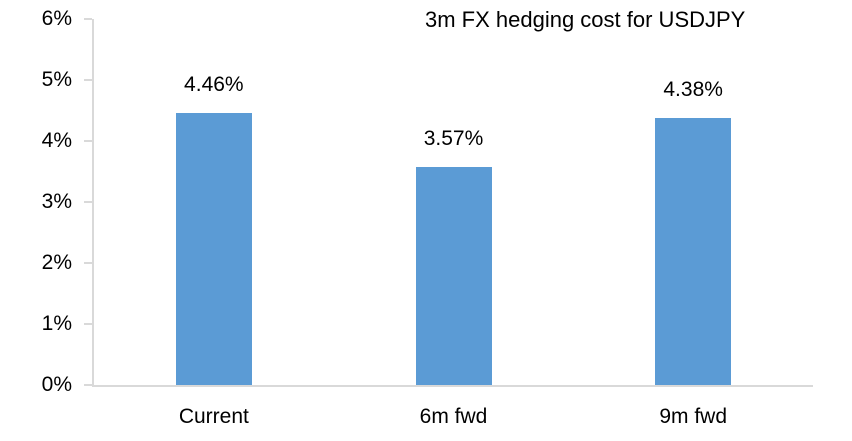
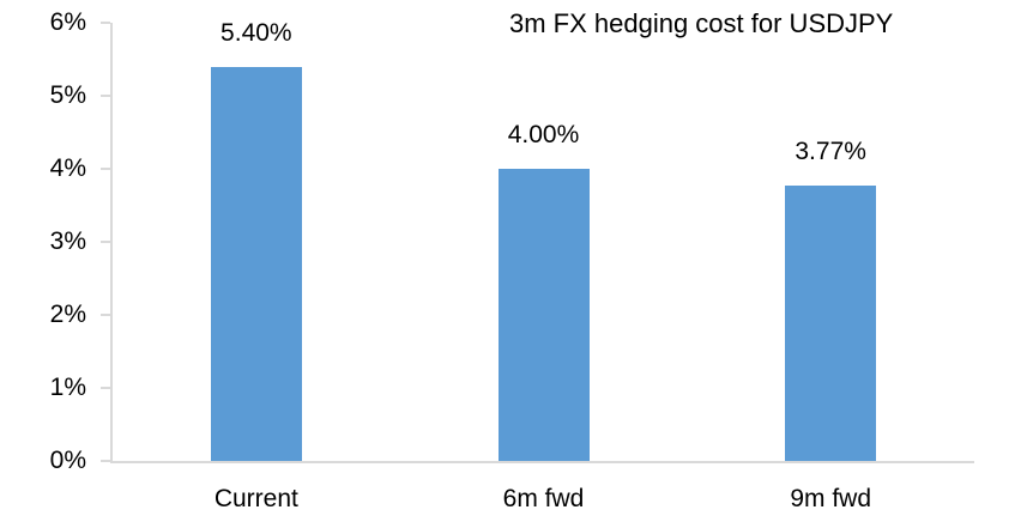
Current: 4.46% -> 5.40%
6m fwd: 3.57% -> 4.00%
9m fwd: 4.38% -> 3.77%
